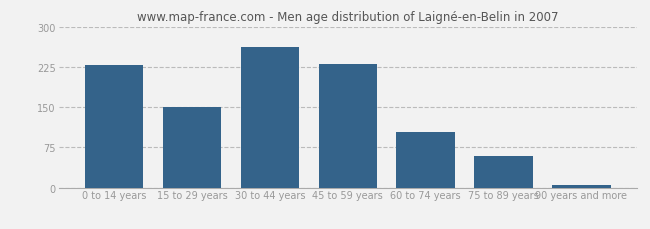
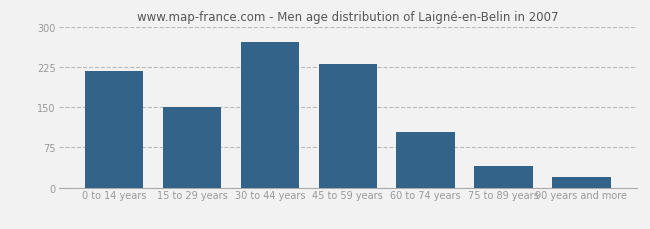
0 to 14 years: 228 -> 218
30 to 44 years: 262 -> 272
75 to 89 years: 58 -> 40
90 years and more: 5 -> 20
